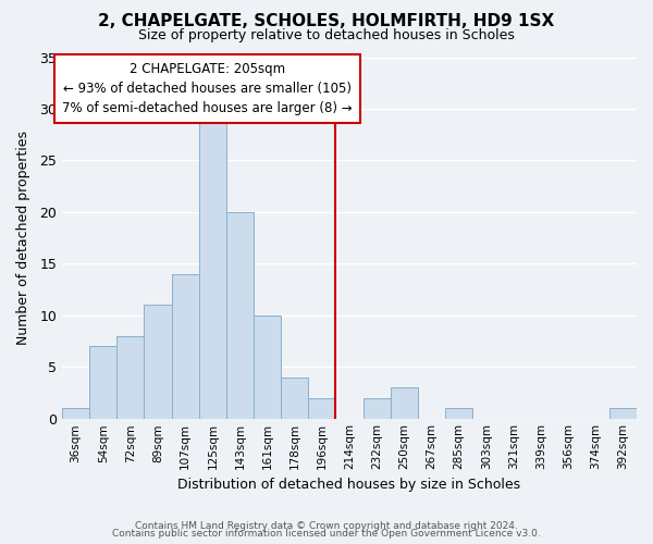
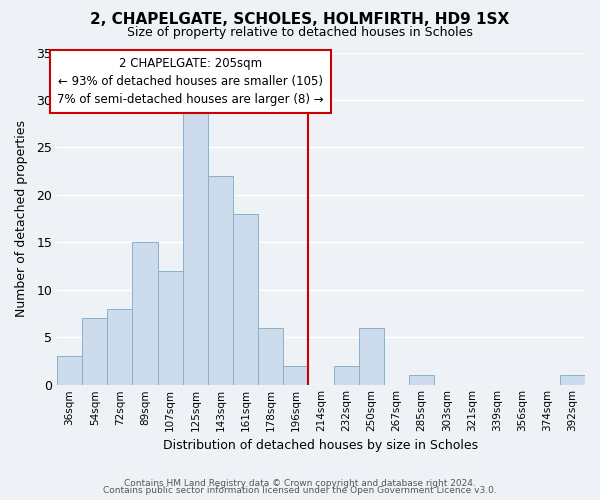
36sqm: 1 -> 3
89sqm: 11 -> 15
107sqm: 14 -> 12
143sqm: 20 -> 22
161sqm: 10 -> 18
178sqm: 4 -> 6
250sqm: 3 -> 6
